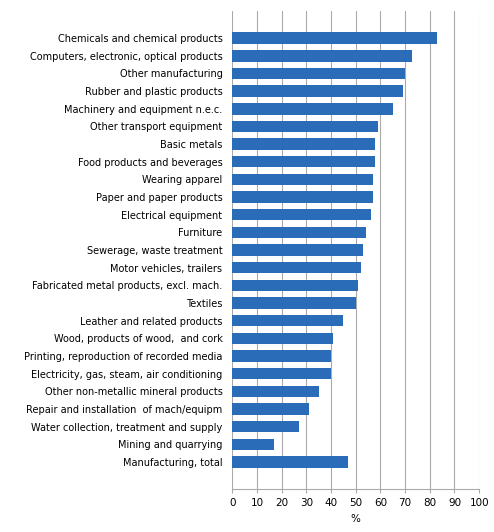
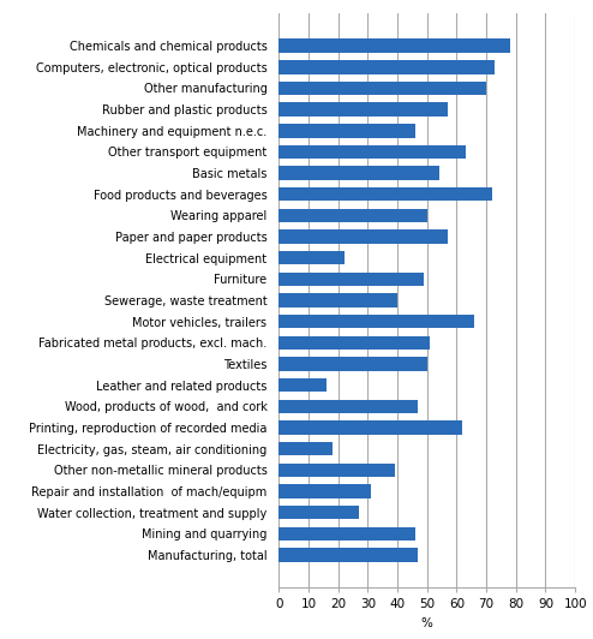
Chemicals and chemical products: 83 -> 78
Rubber and plastic products: 69 -> 57
Machinery and equipment n.e.c.: 65 -> 46
Other transport equipment: 59 -> 63
Basic metals: 58 -> 54
Food products and beverages: 58 -> 72
Wearing apparel: 57 -> 50
Electrical equipment: 56 -> 22
Furniture: 54 -> 49
Sewerage, waste treatment: 53 -> 40
Motor vehicles, trailers: 52 -> 66
Leather and related products: 45 -> 16
Wood, products of wood, and cork: 41 -> 47
Printing, reproduction of recorded media: 40 -> 62
Electricity, gas, steam, air conditioning: 40 -> 18
Other non-metallic mineral products: 35 -> 39
Mining and quarrying: 17 -> 46
